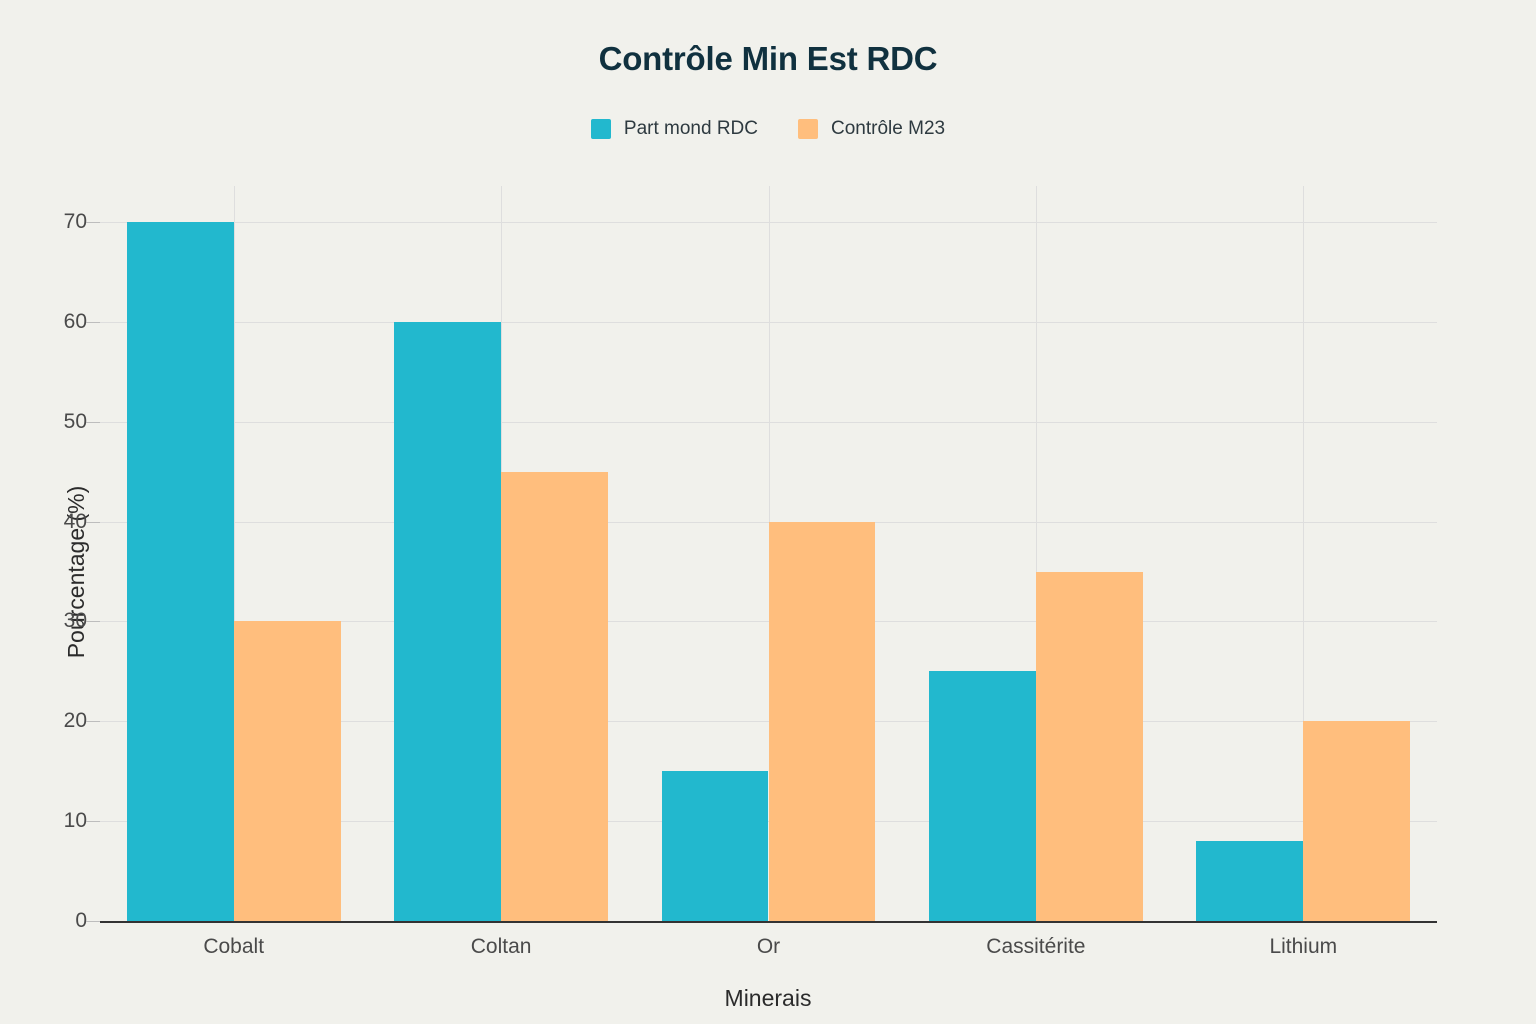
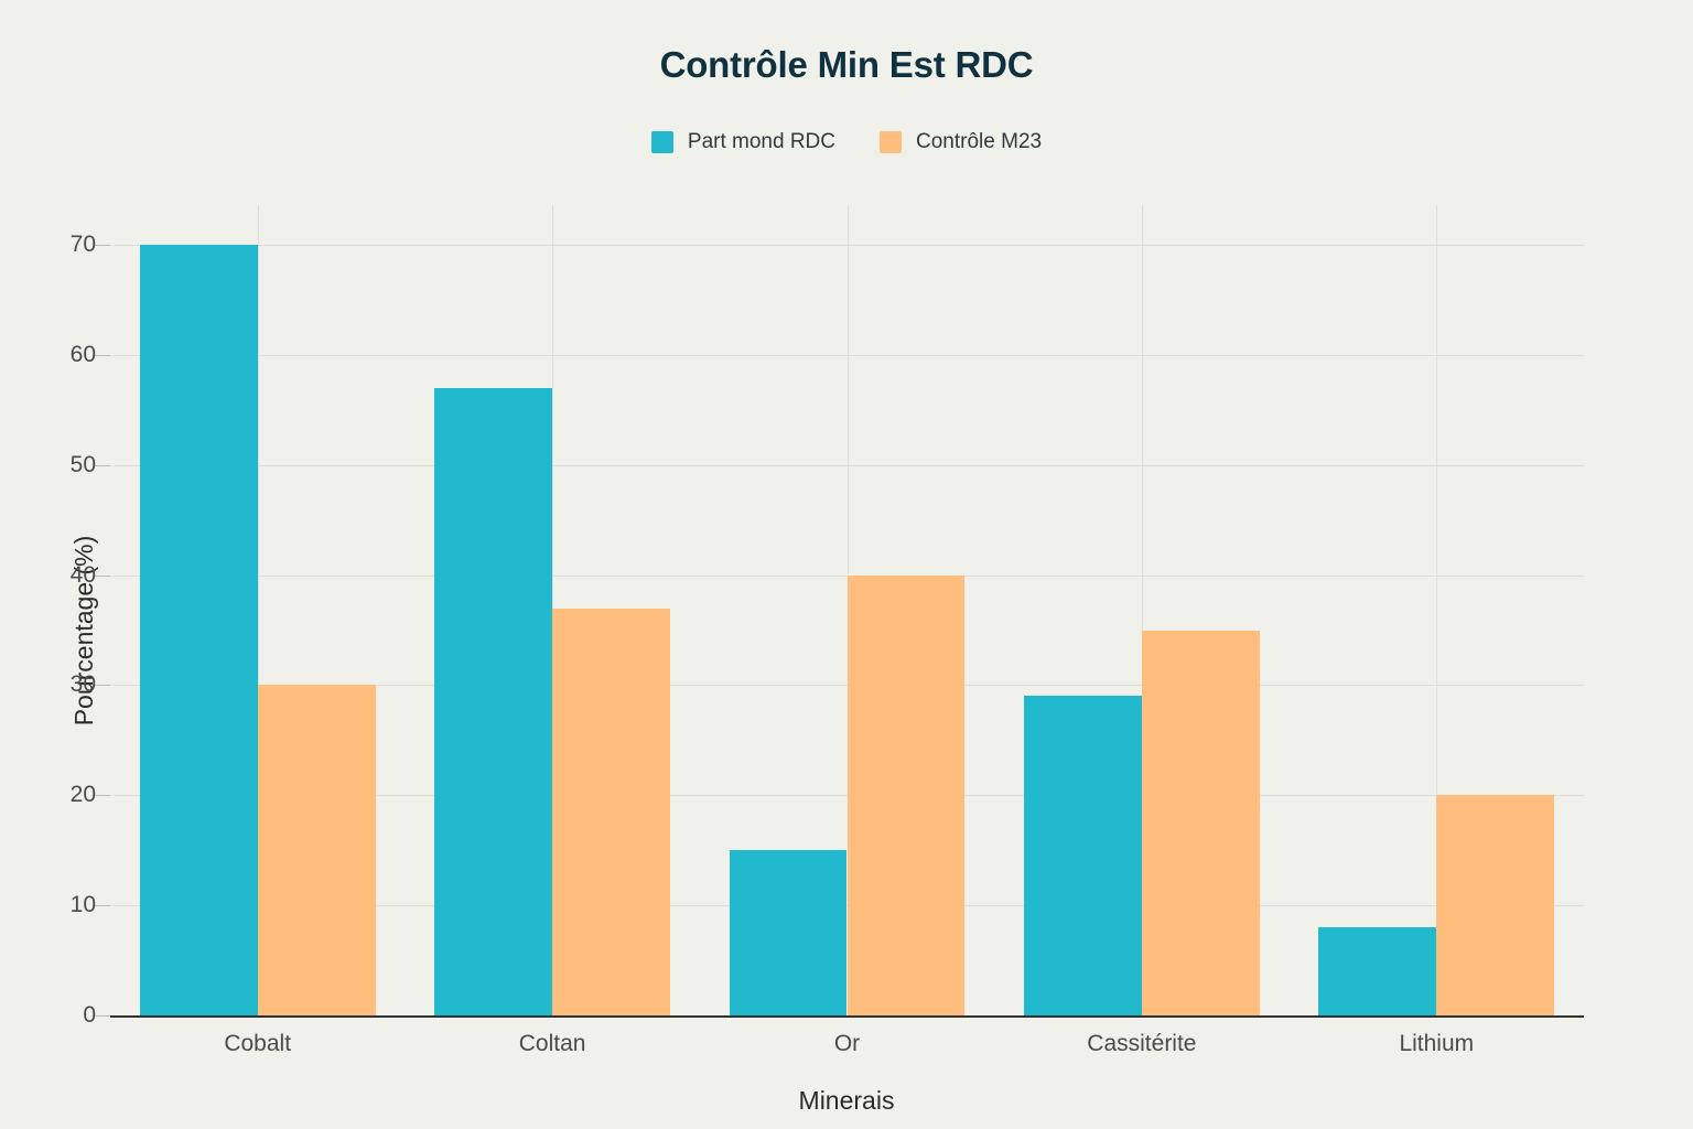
Part mond RDC/Coltan: 60 -> 57
Contrôle M23/Coltan: 45 -> 37
Part mond RDC/Cassitérite: 25 -> 29
